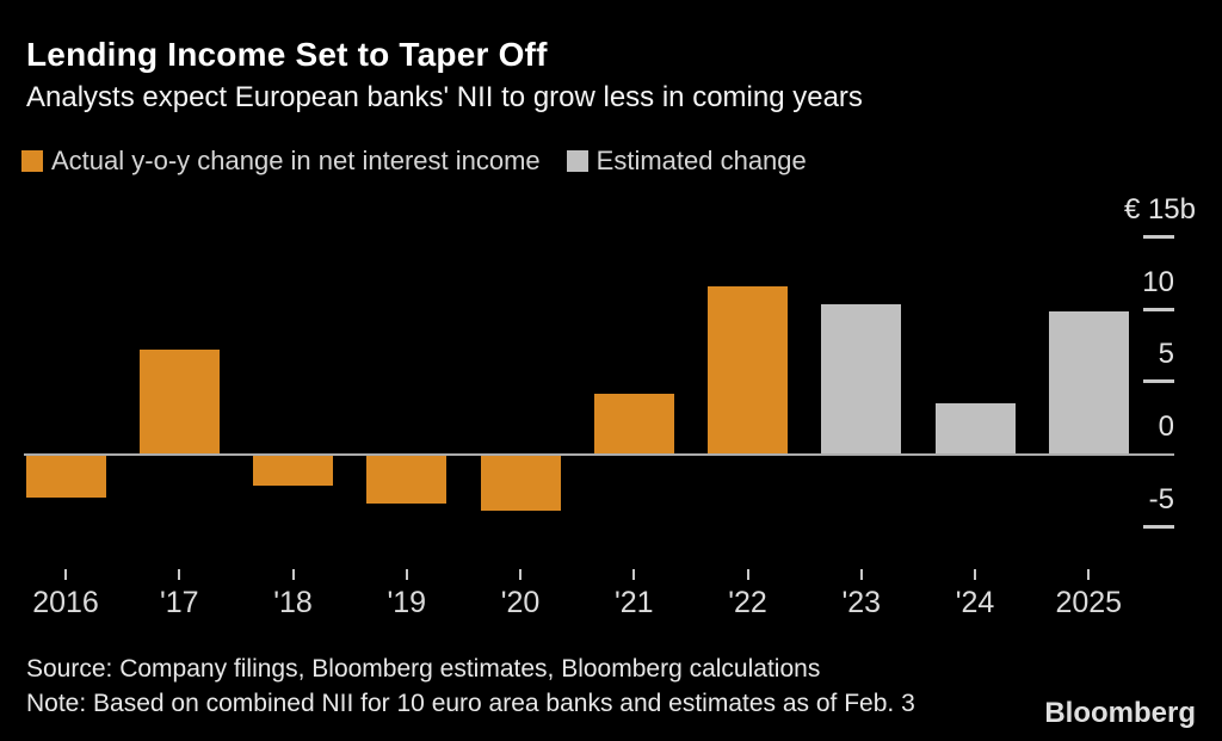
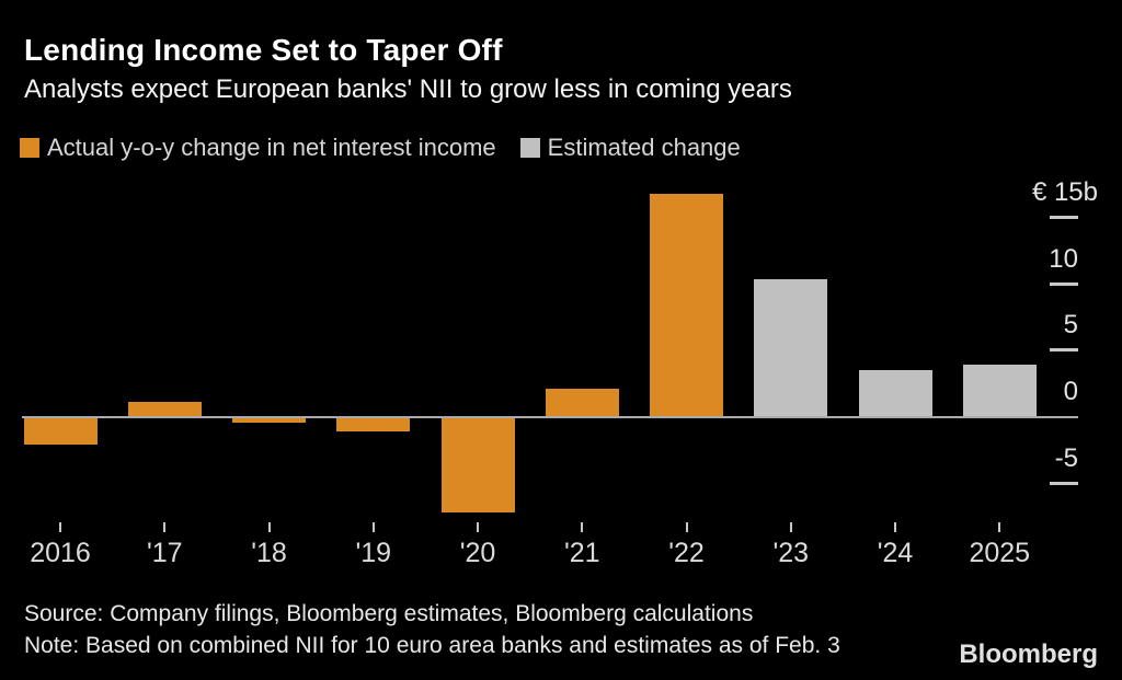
Actual y-o-y change in net interest income/2016: -2.9 -> -2.0
Actual y-o-y change in net interest income/'17: 7.2 -> 1.1
Actual y-o-y change in net interest income/'18: -2.1 -> -0.3
Actual y-o-y change in net interest income/'19: -3.3 -> -1.0
Actual y-o-y change in net interest income/'20: -3.8 -> -7.1
Actual y-o-y change in net interest income/'21: 4.1 -> 2.1
Actual y-o-y change in net interest income/'22: 11.5 -> 16.7
Estimated change/2025: 9.8 -> 3.9
